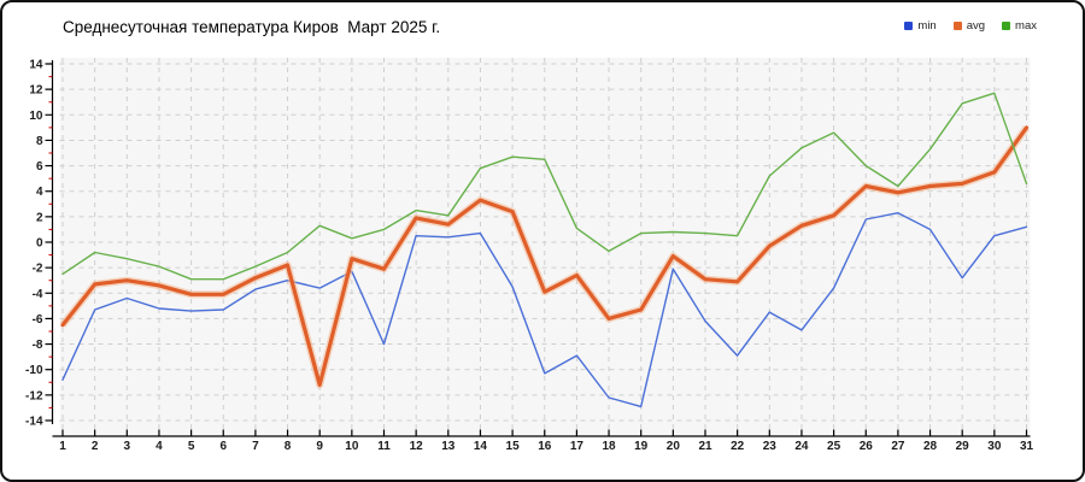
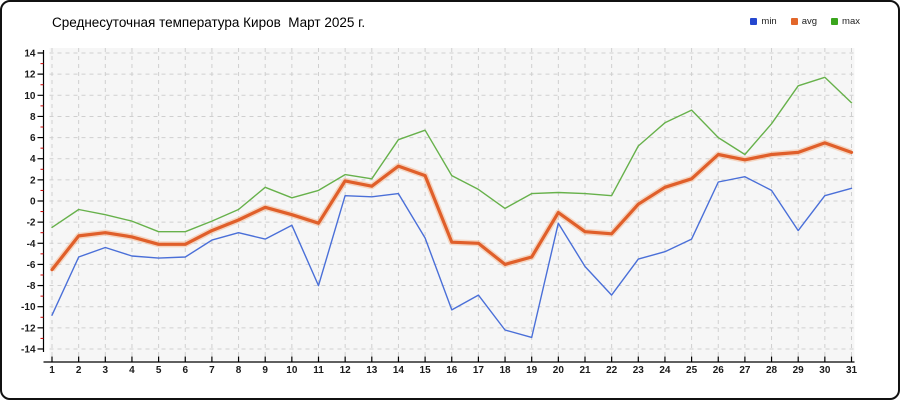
avg/9: -11.2 -> -0.6
max/16: 6.5 -> 2.4
avg/17: -2.6 -> -4.0
min/24: -6.9 -> -4.8
avg/31: 9.0 -> 4.6
max/31: 4.6 -> 9.3
